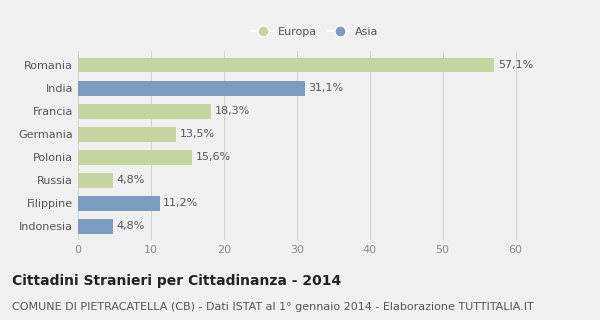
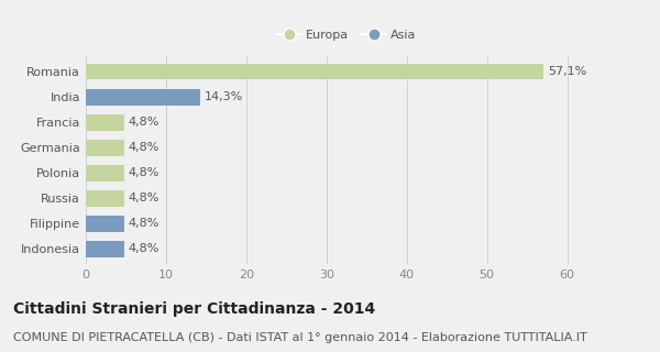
India: 31,1% -> 14,3%
Francia: 18,3% -> 4,8%
Germania: 13,5% -> 4,8%
Polonia: 15,6% -> 4,8%
Filippine: 11,2% -> 4,8%
